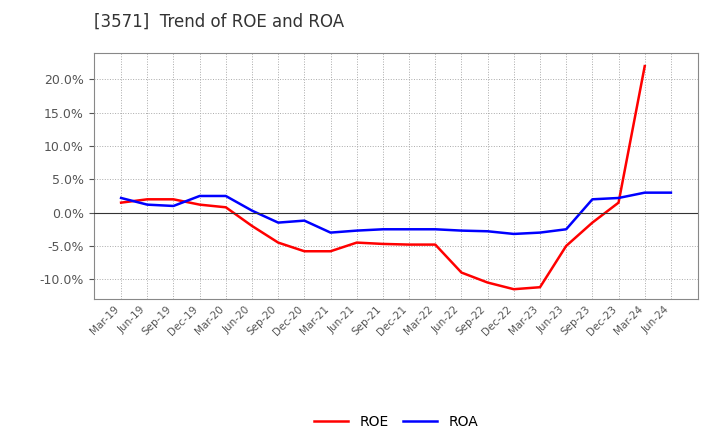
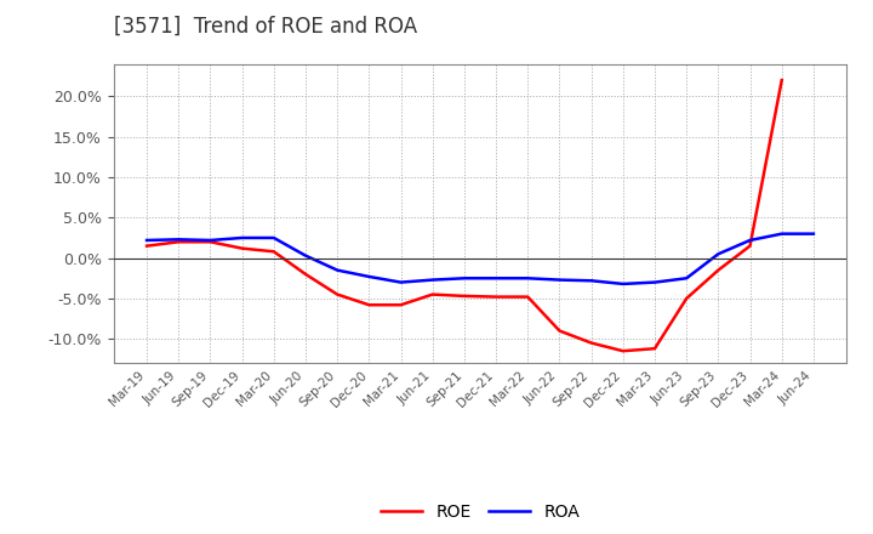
ROA/Jun-19: 1.2% -> 2.3%
ROA/Sep-19: 1.0% -> 2.2%
ROA/Dec-20: -1.2% -> -2.3%
ROA/Sep-23: 2.0% -> 0.5%
